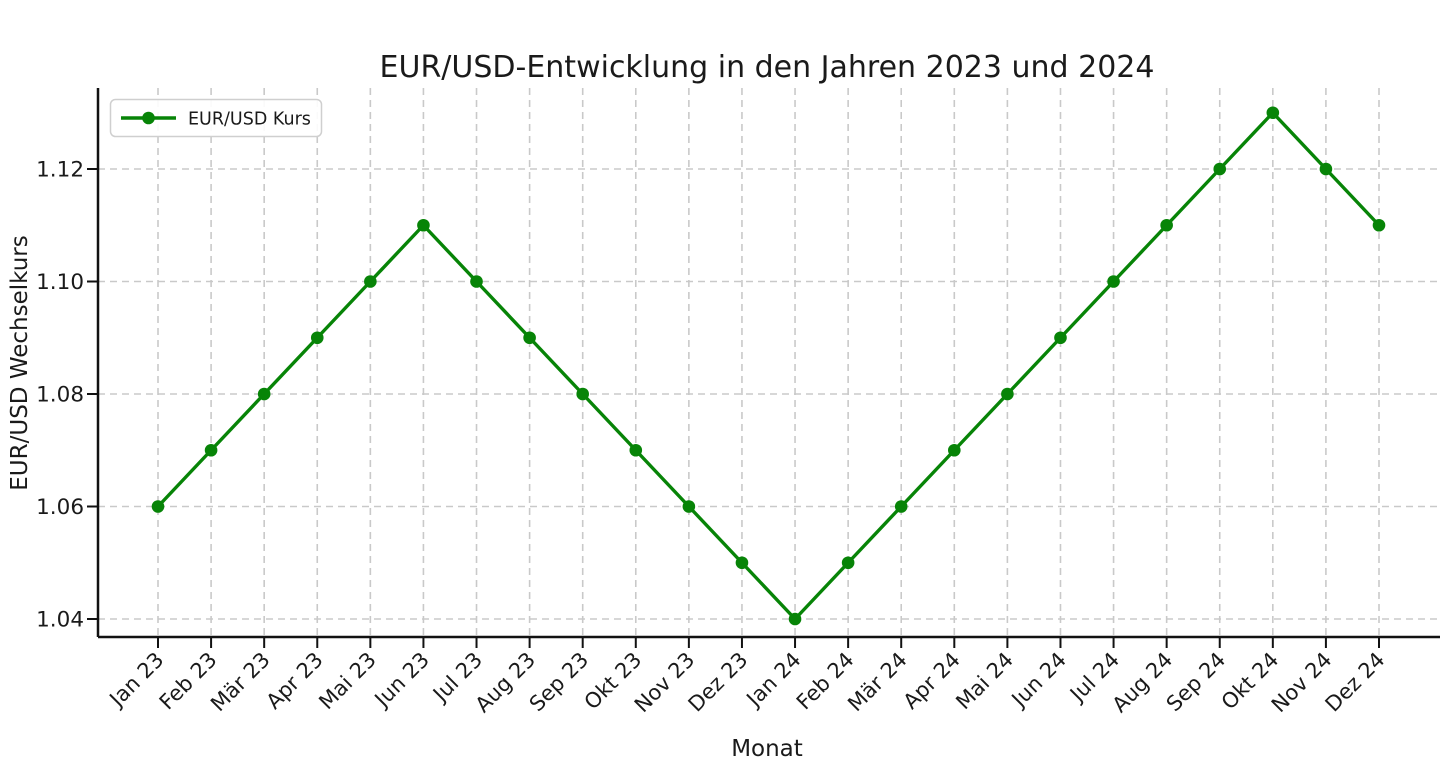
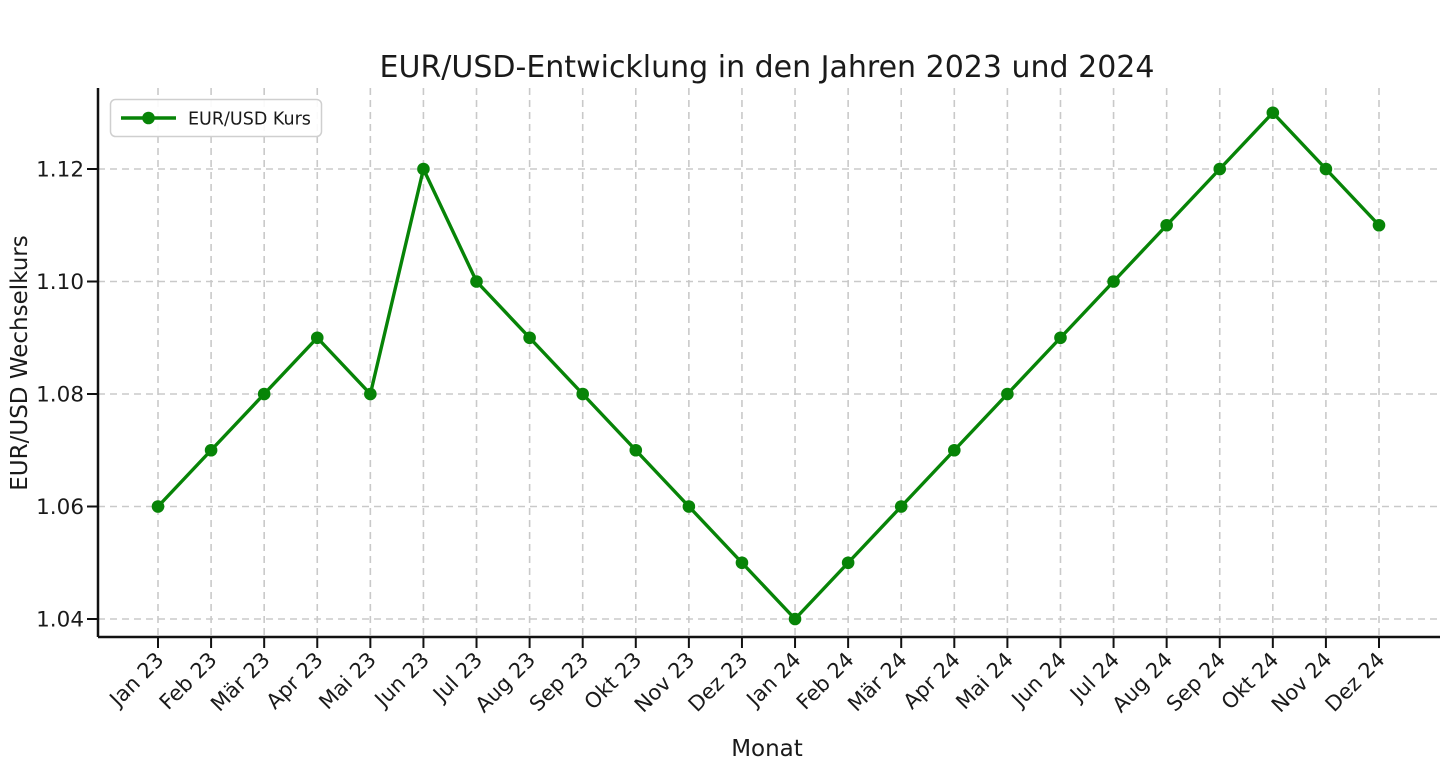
Mai 23: 1.10 -> 1.08
Jun 23: 1.11 -> 1.12
